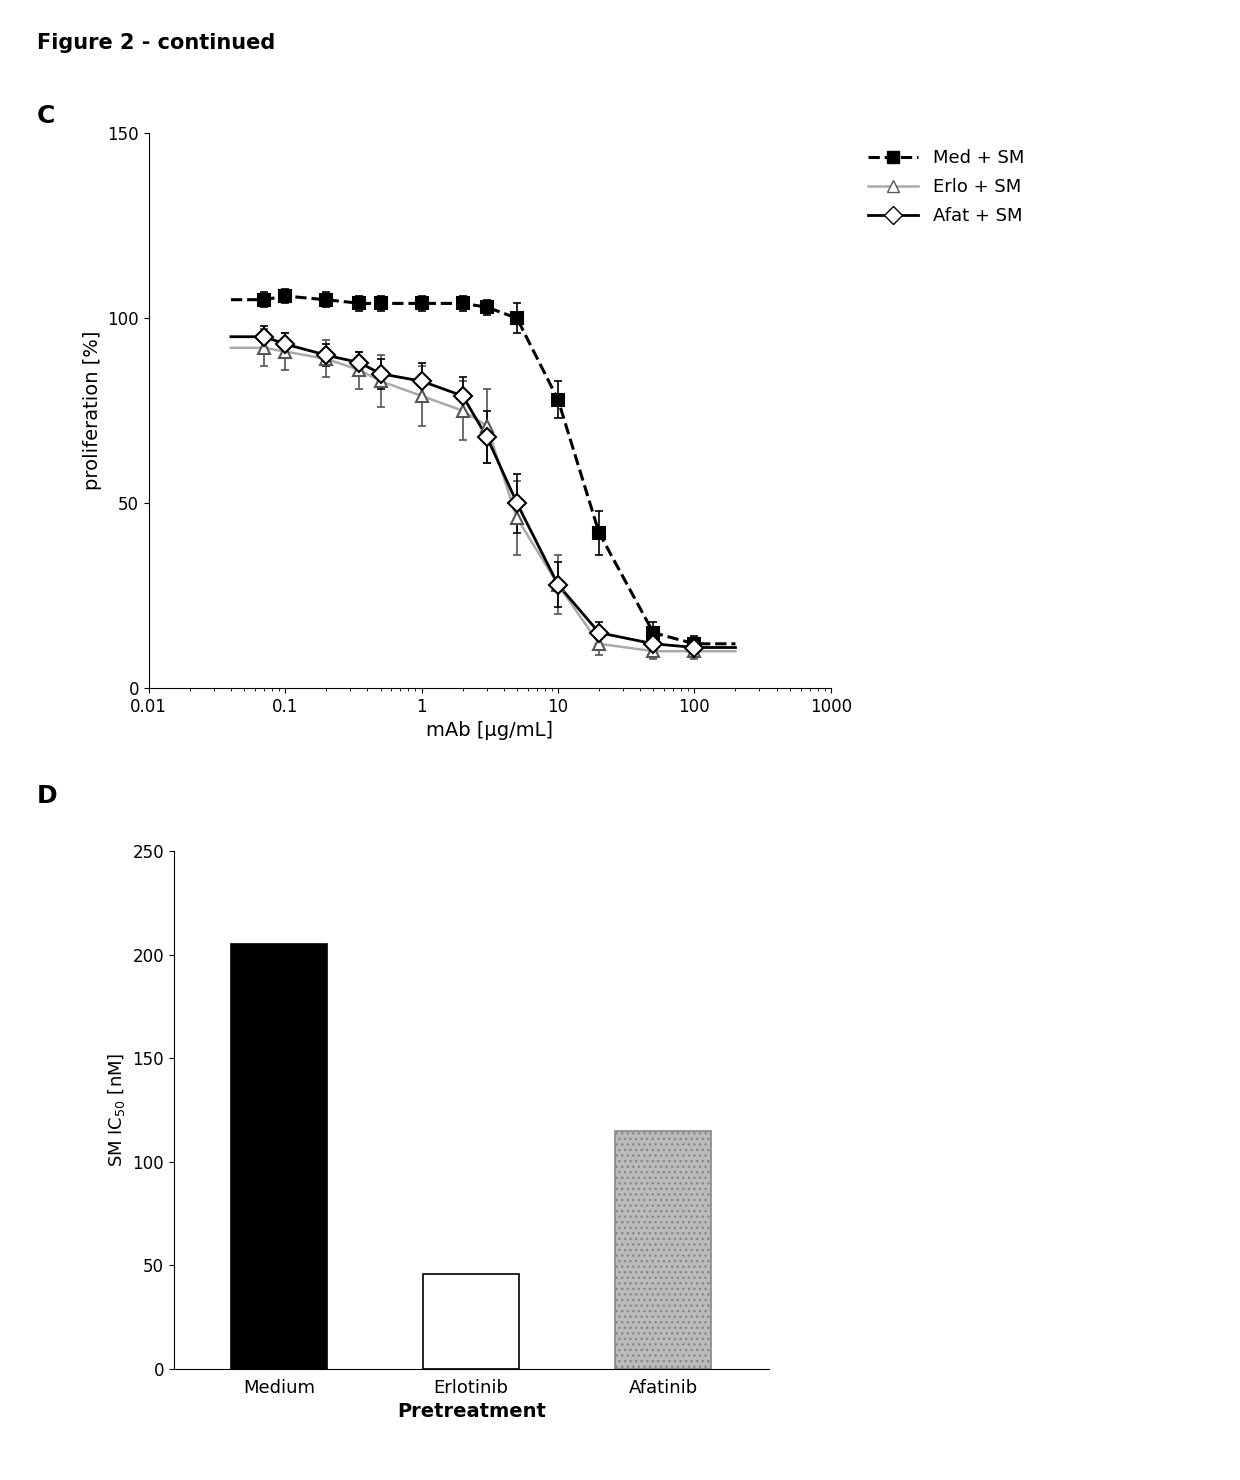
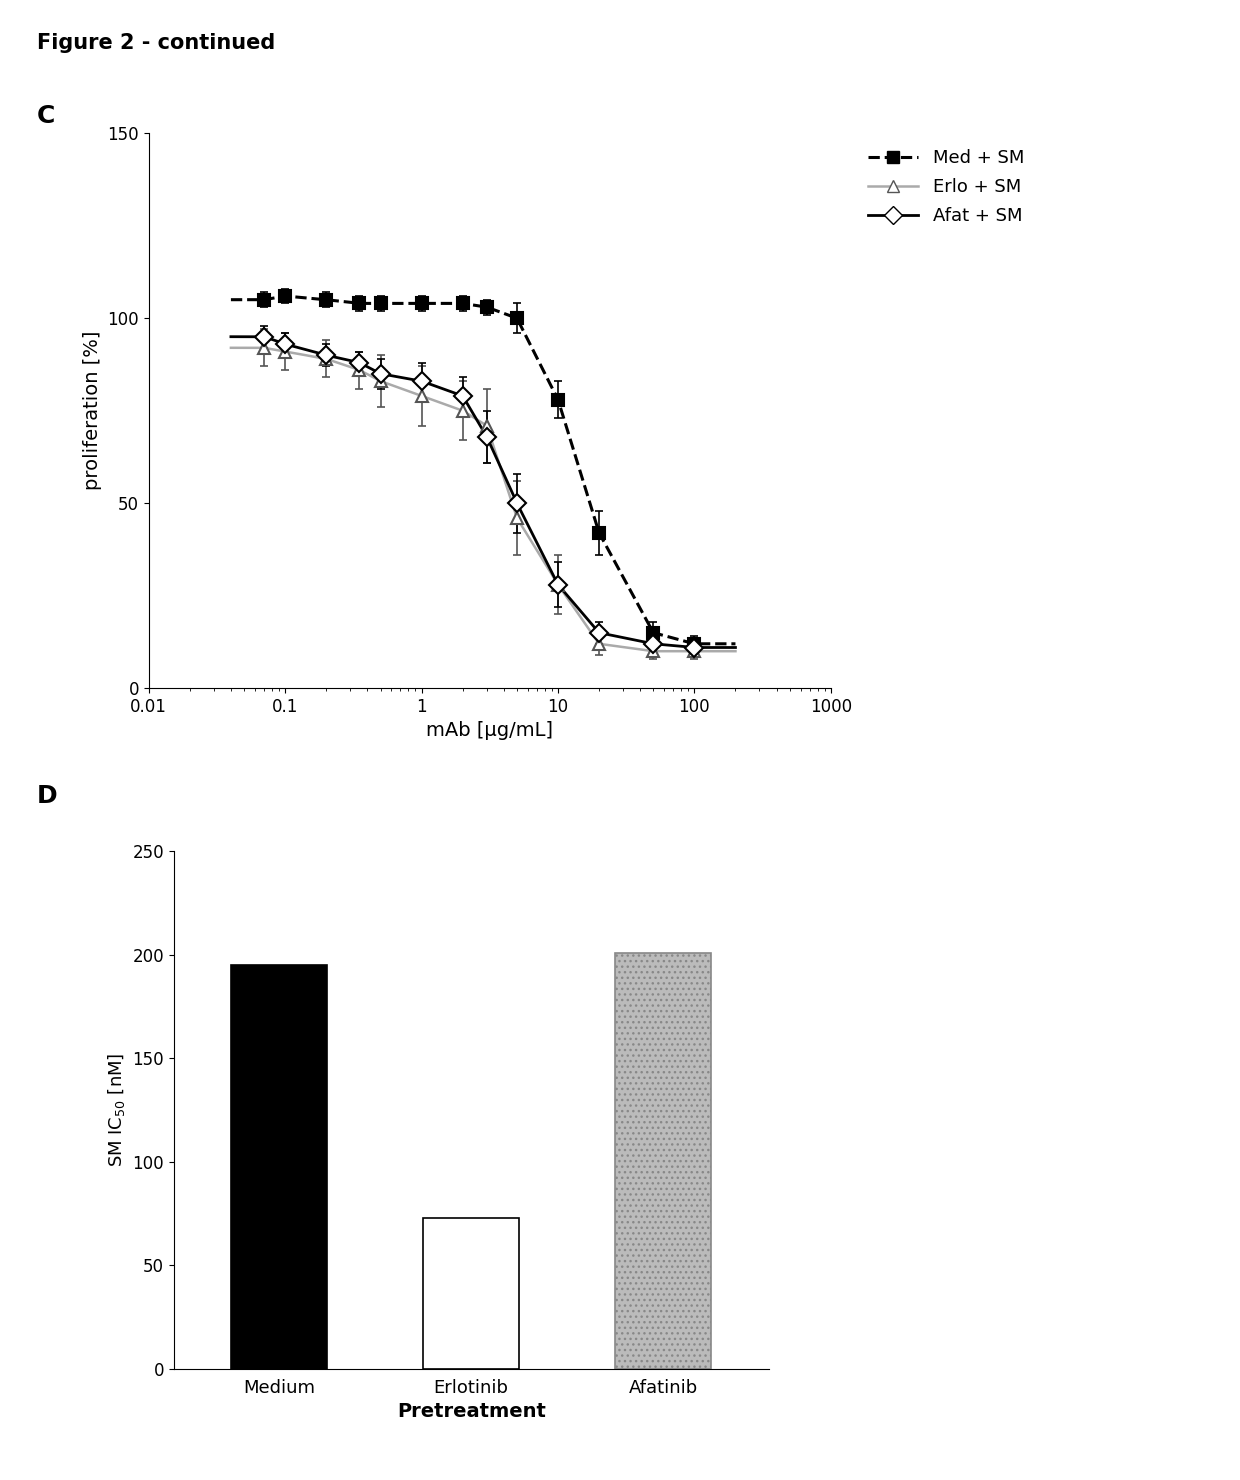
Medium: 205 -> 195
Erlotinib: 46 -> 73
Afatinib: 115 -> 201
